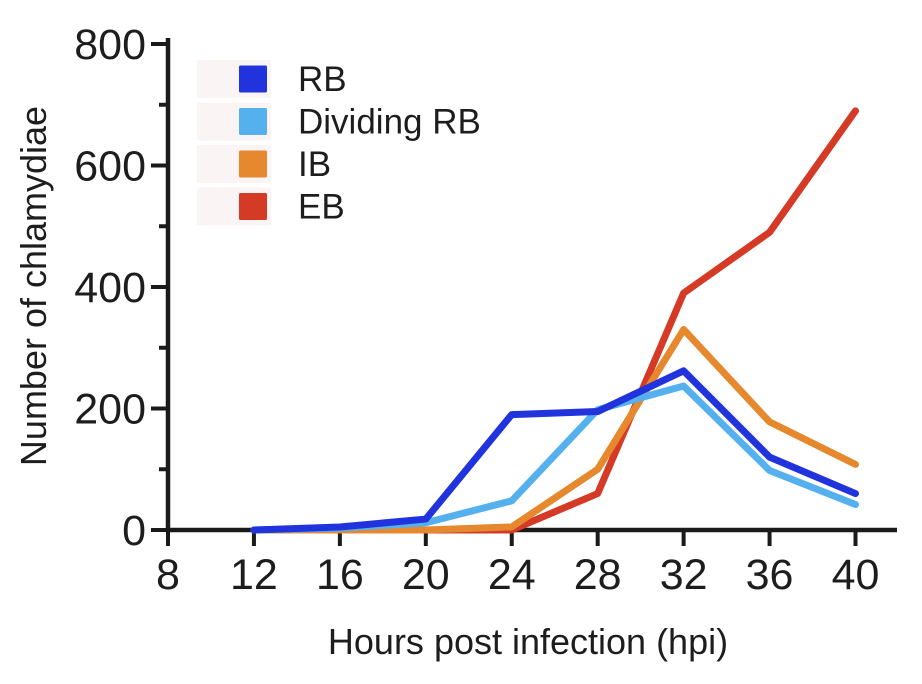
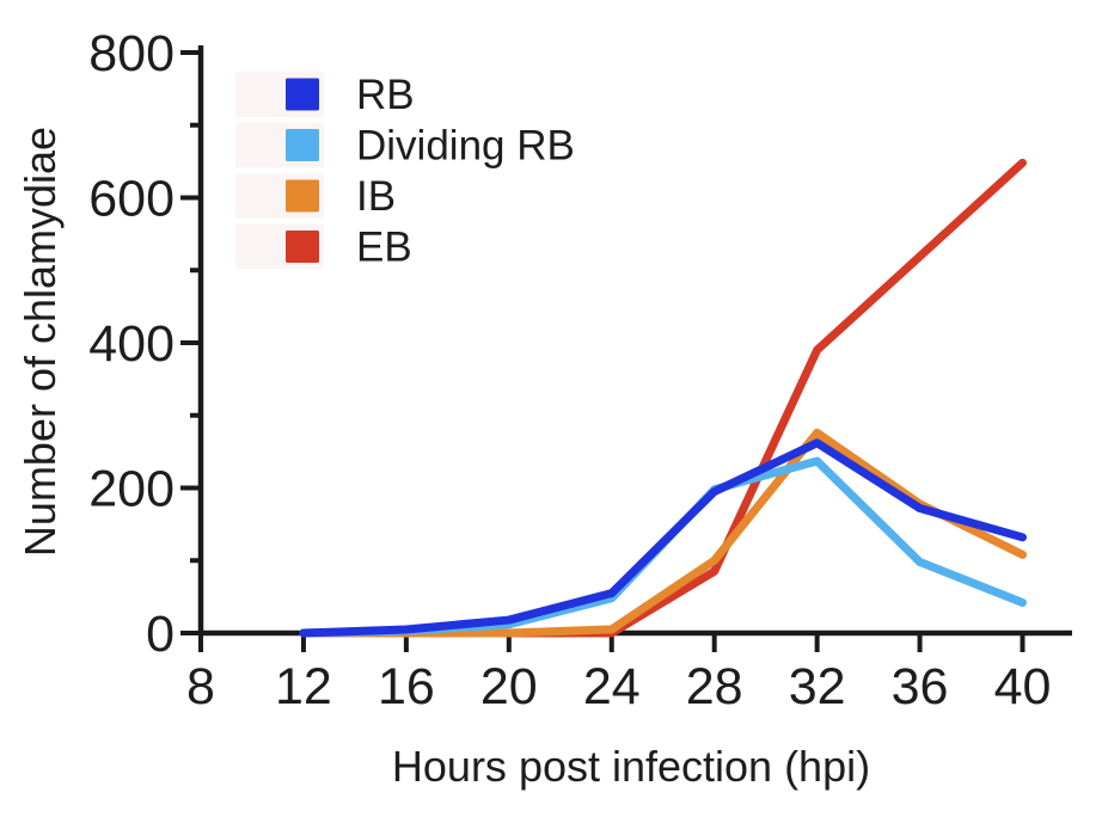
RB/24: 190 -> 60
EB/28: 60 -> 80
IB/32: 330 -> 280
RB/36: 120 -> 170
EB/36: 490 -> 520
RB/40: 60 -> 130
EB/40: 690 -> 650
